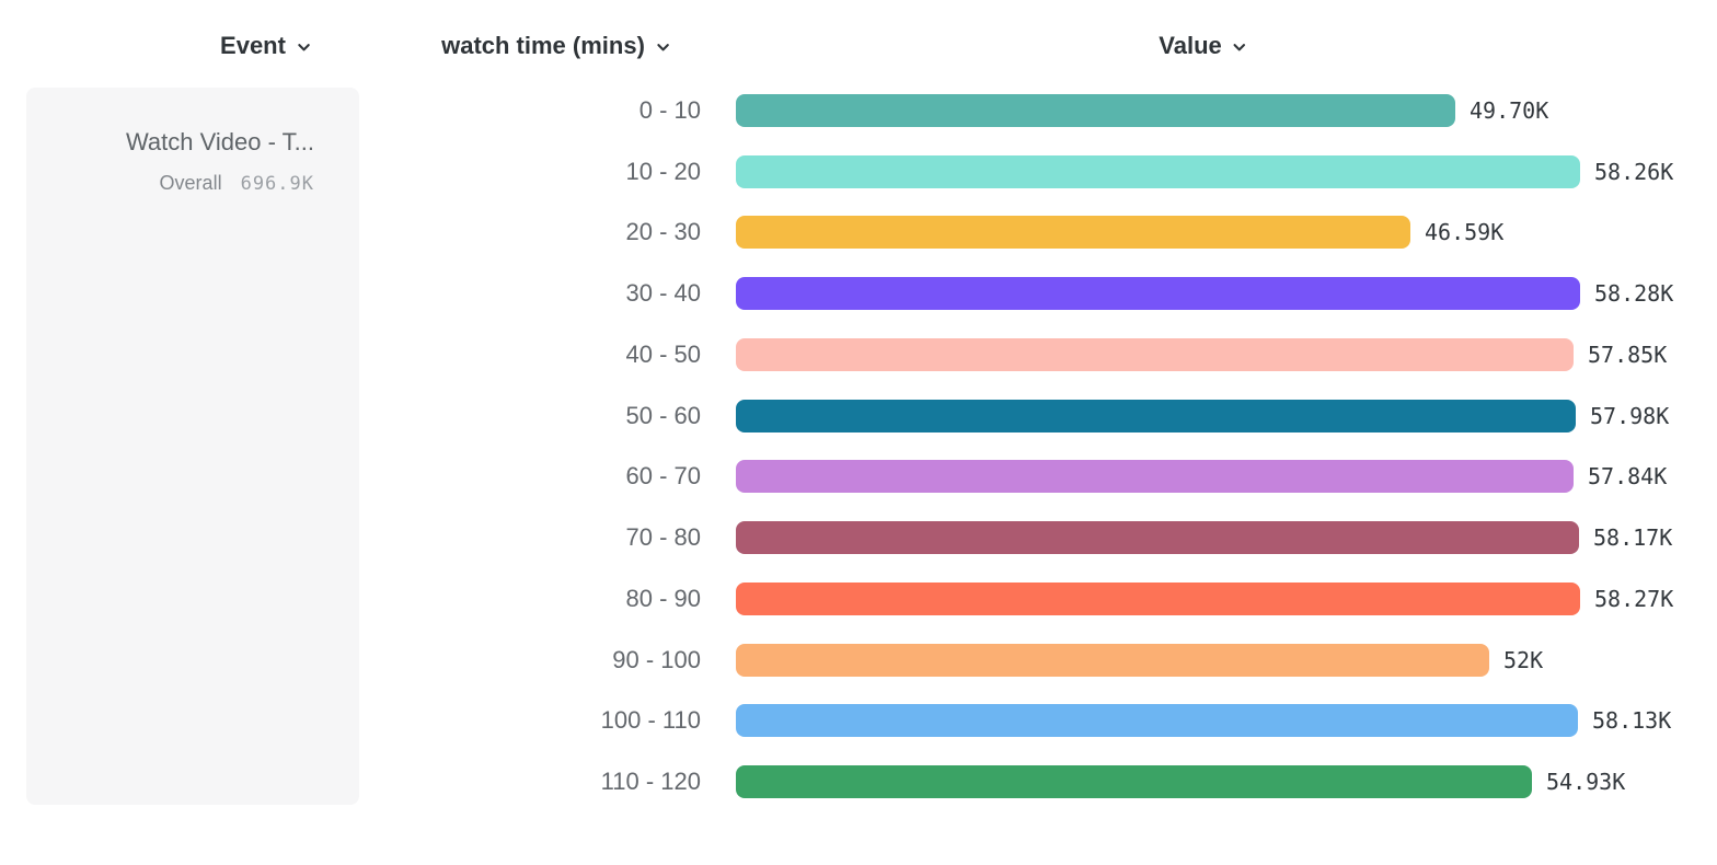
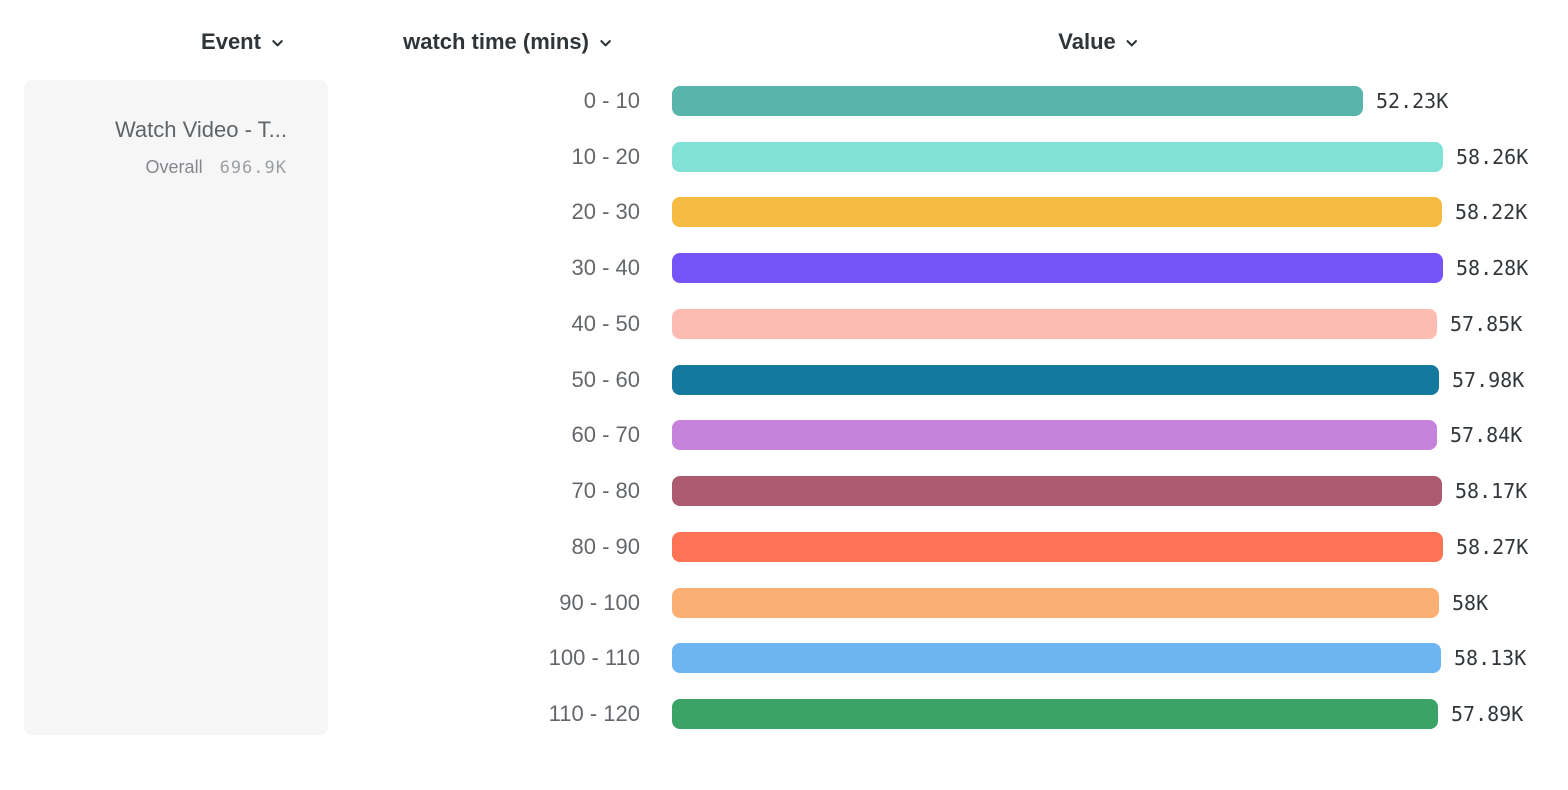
0 - 10: 49.70K -> 52.23K
20 - 30: 46.59K -> 58.22K
90 - 100: 52K -> 58K
110 - 120: 54.93K -> 57.89K
